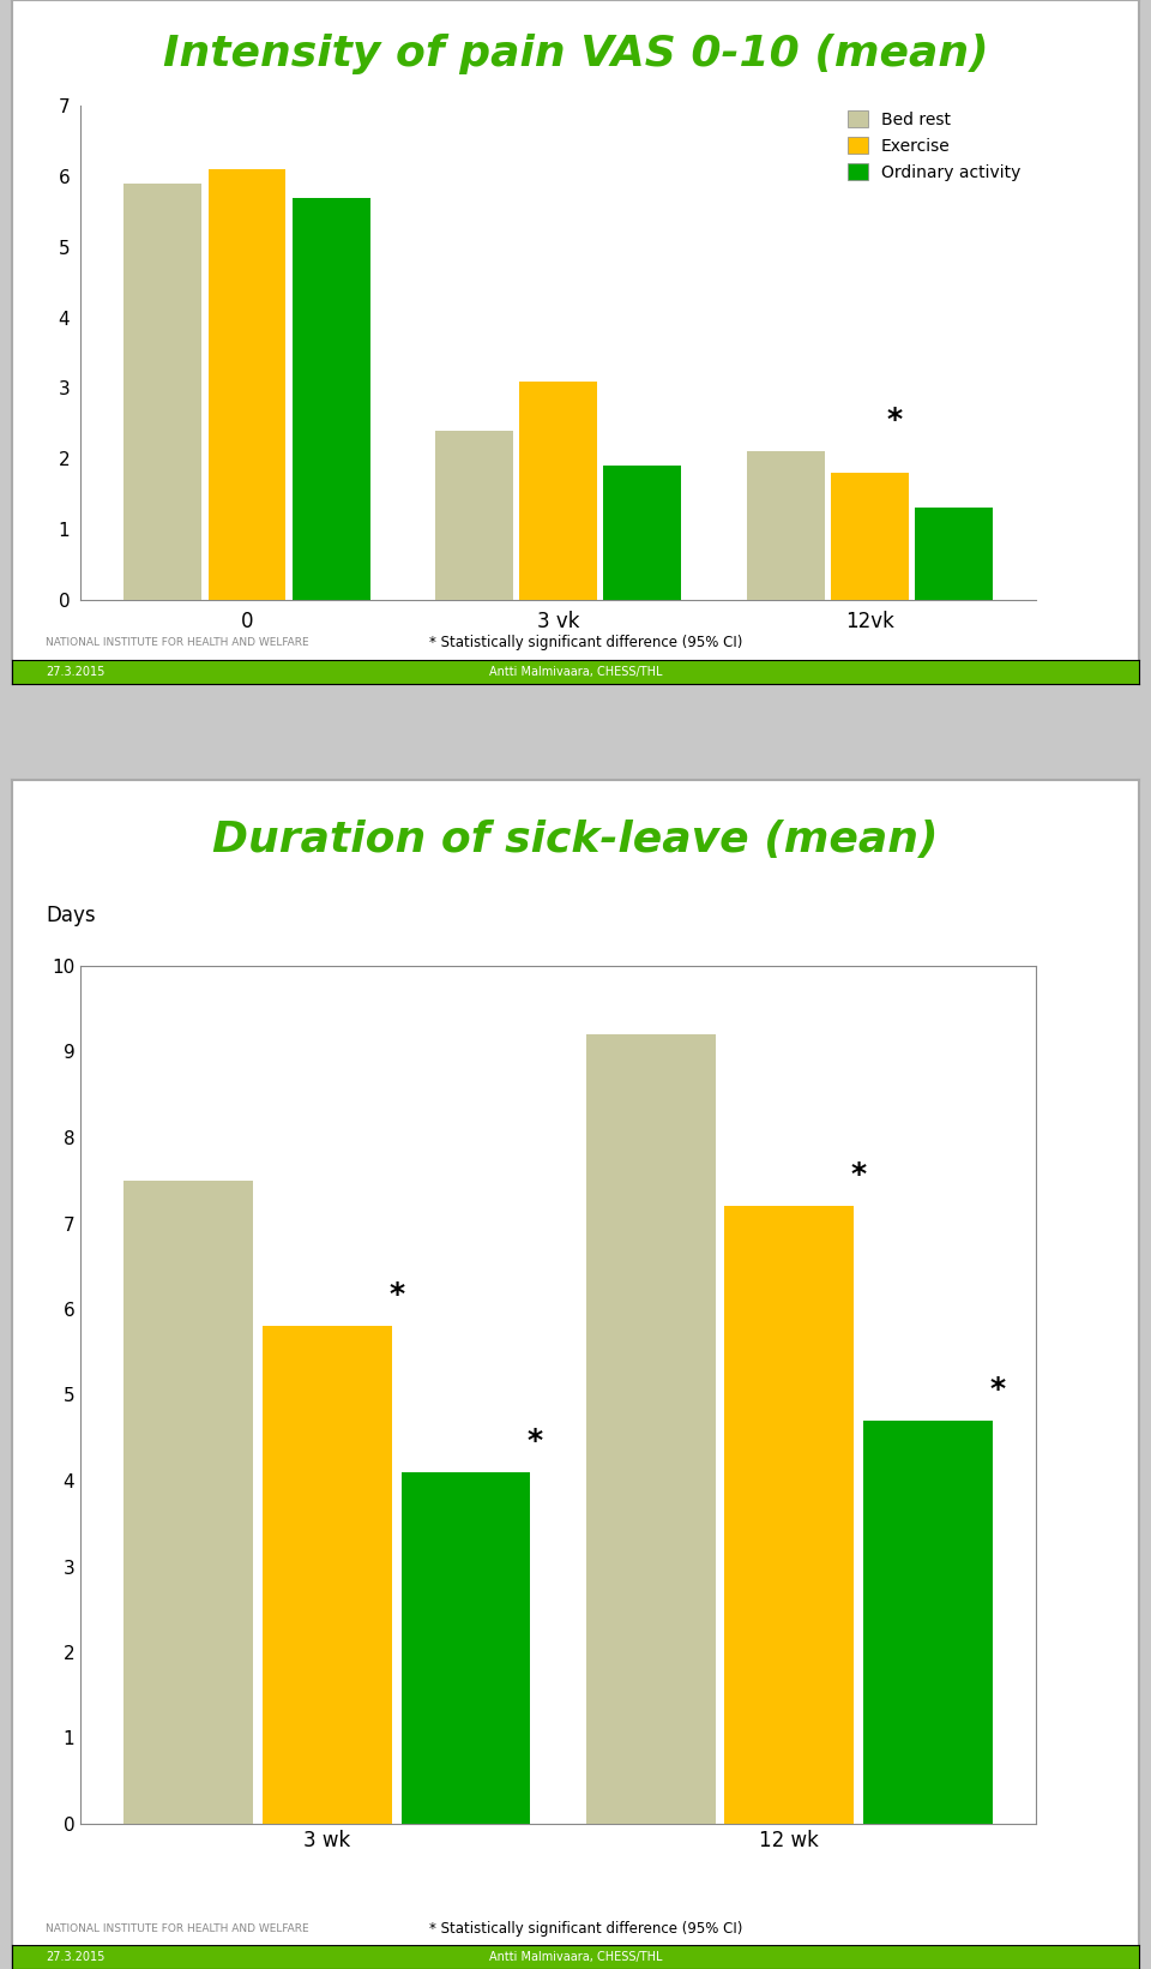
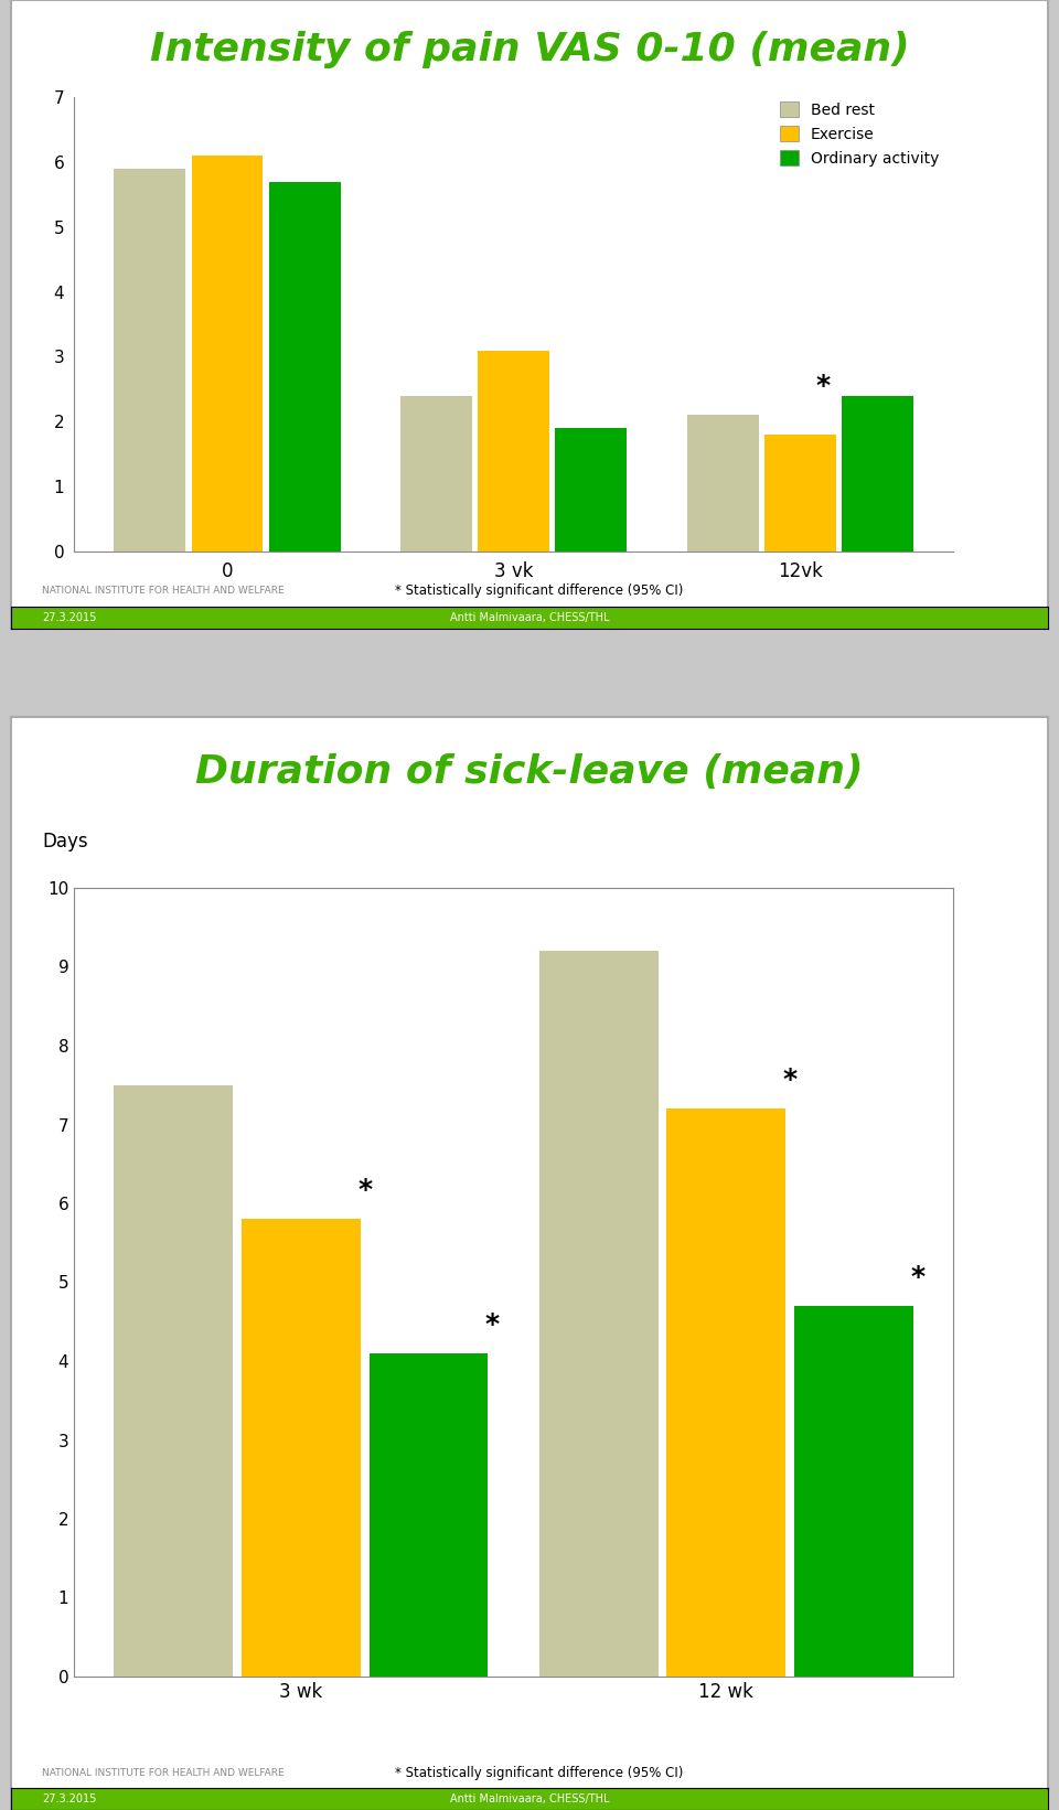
Ordinary activity/12vk: 1.3 -> 2.4
